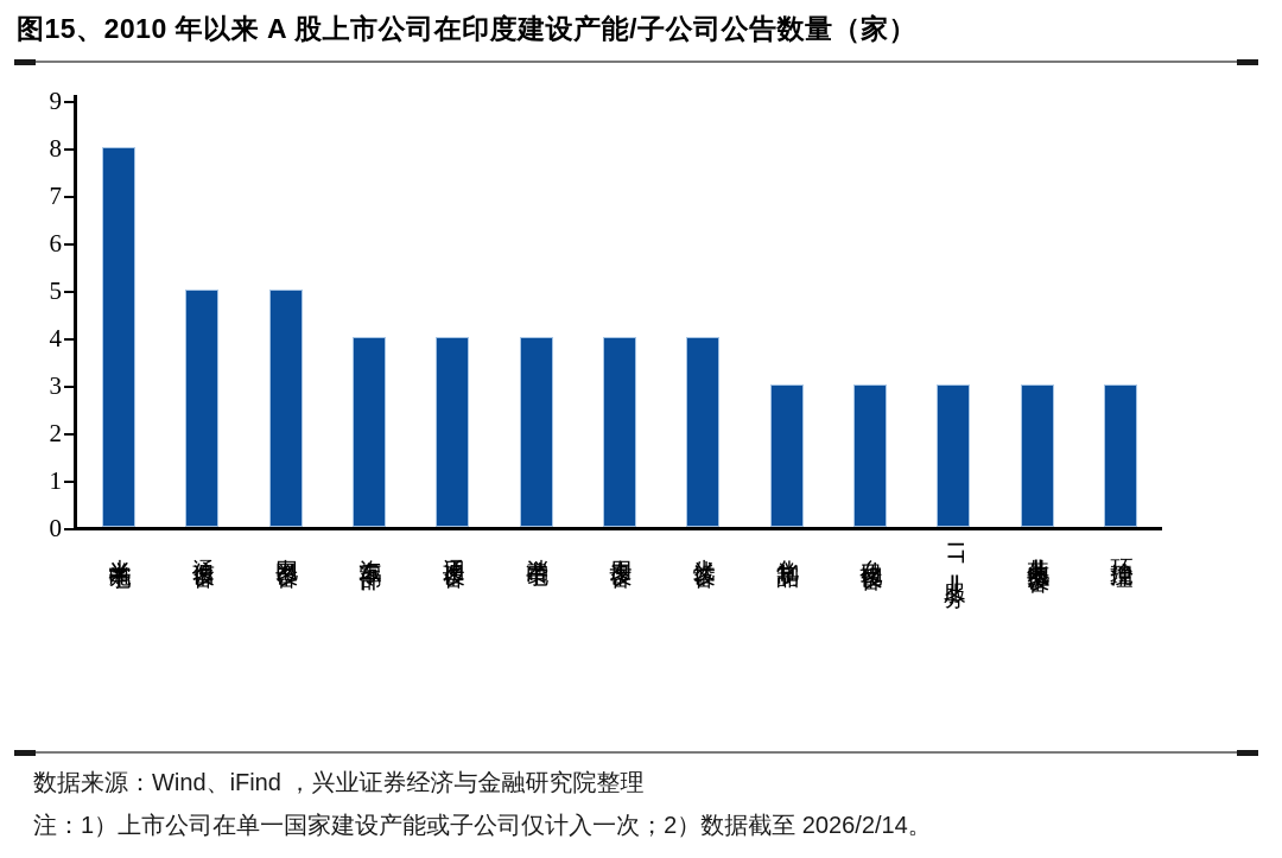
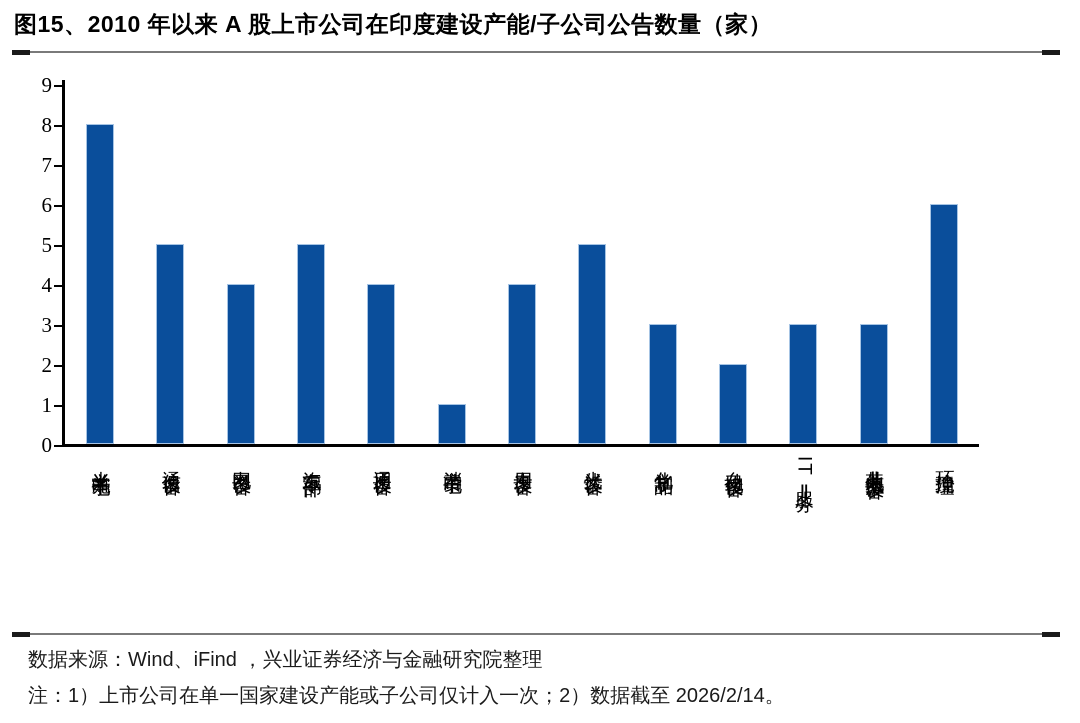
电网设备: 5 -> 4
汽车零部件: 4 -> 5
消费电子: 4 -> 1
光伏设备: 4 -> 5
自动化设备: 3 -> 2
环境治理: 3 -> 6
